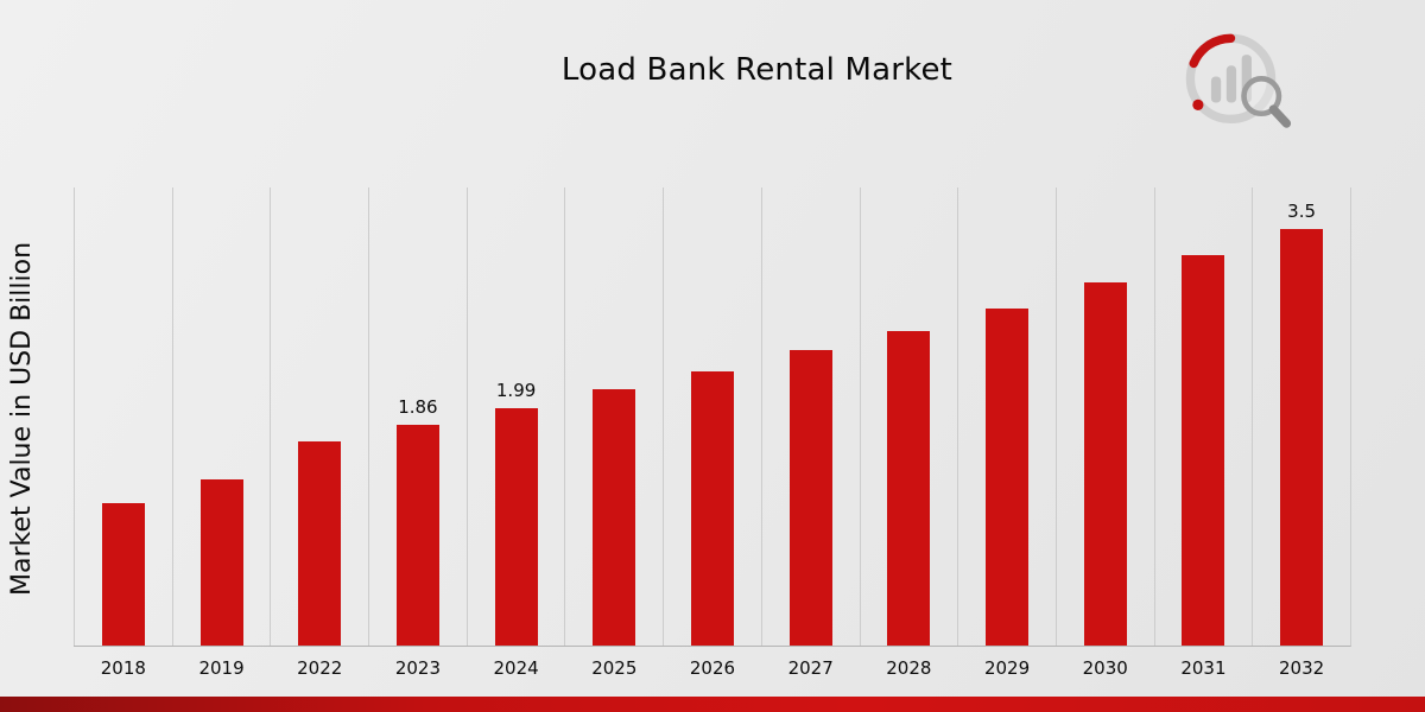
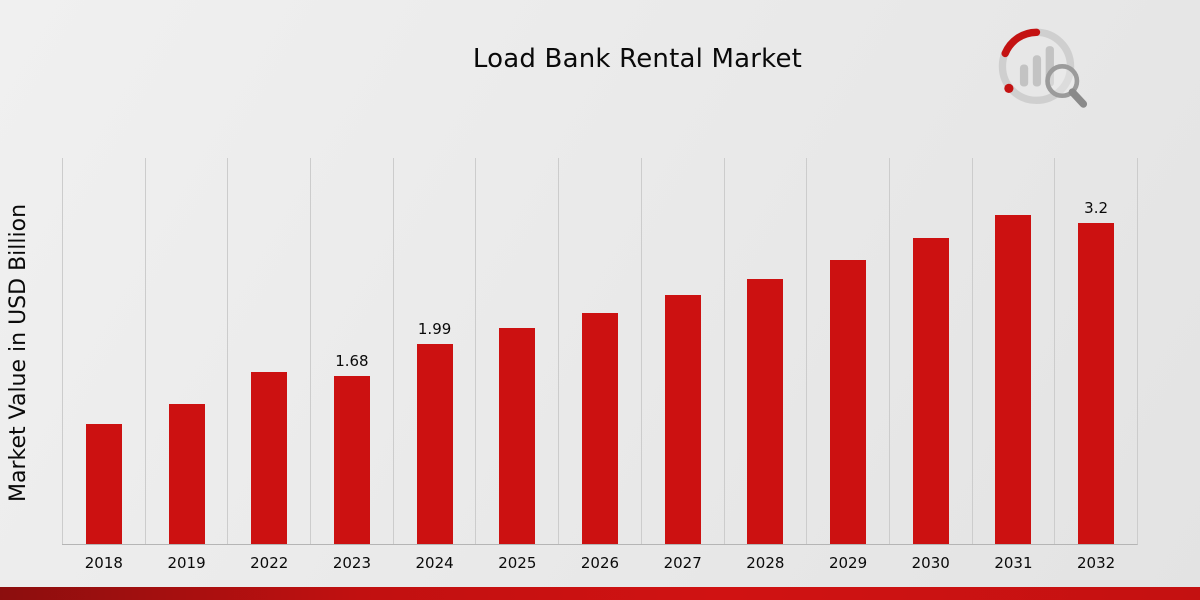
2023: 1.86 -> 1.68
2032: 3.5 -> 3.2
